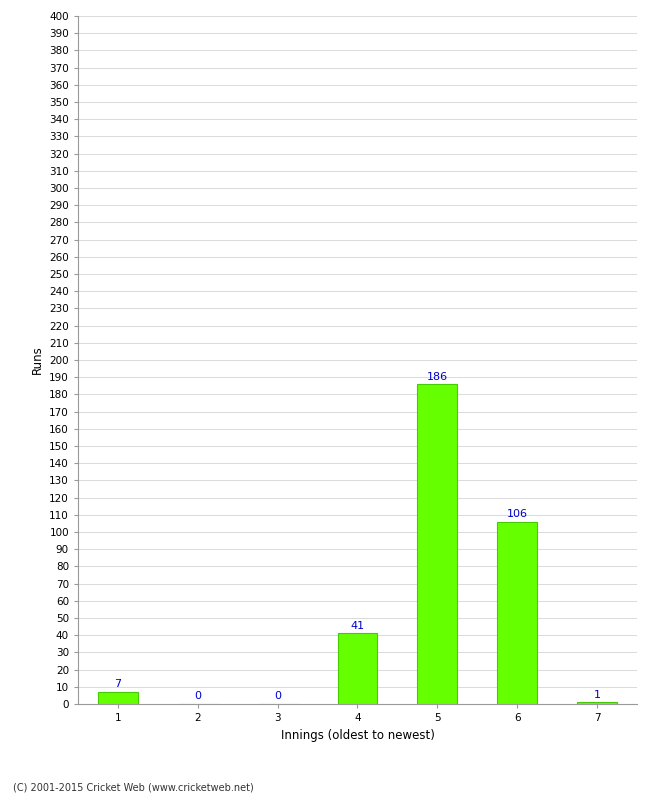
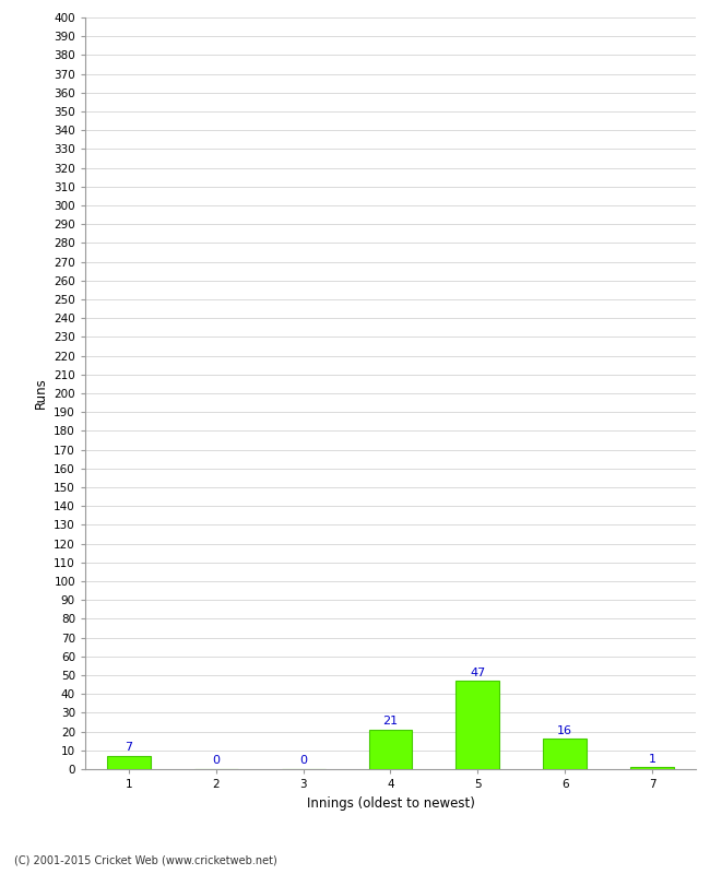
4: 41 -> 21
5: 186 -> 47
6: 106 -> 16
